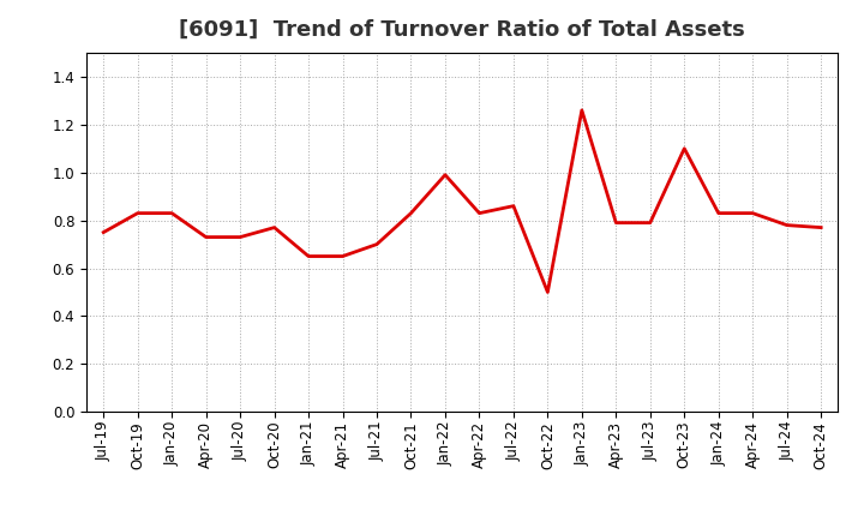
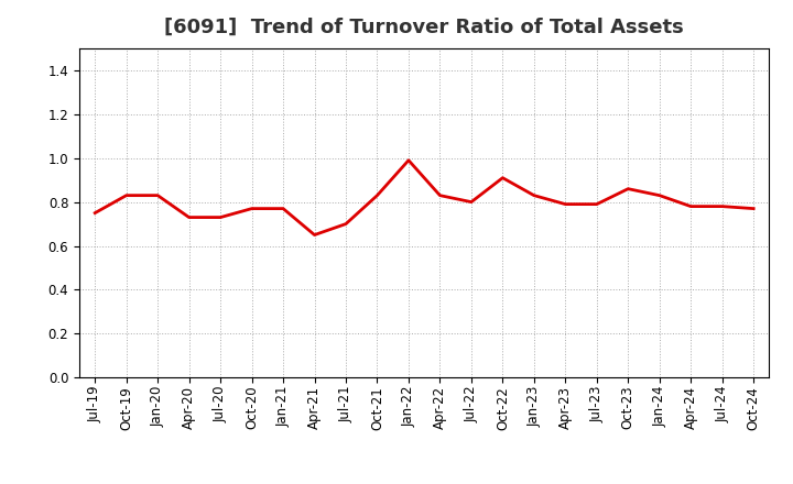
Jan-21: 0.65 -> 0.77
Jul-22: 0.86 -> 0.80
Oct-22: 0.50 -> 0.91
Jan-23: 1.26 -> 0.83
Oct-23: 1.10 -> 0.86
Apr-24: 0.83 -> 0.78
